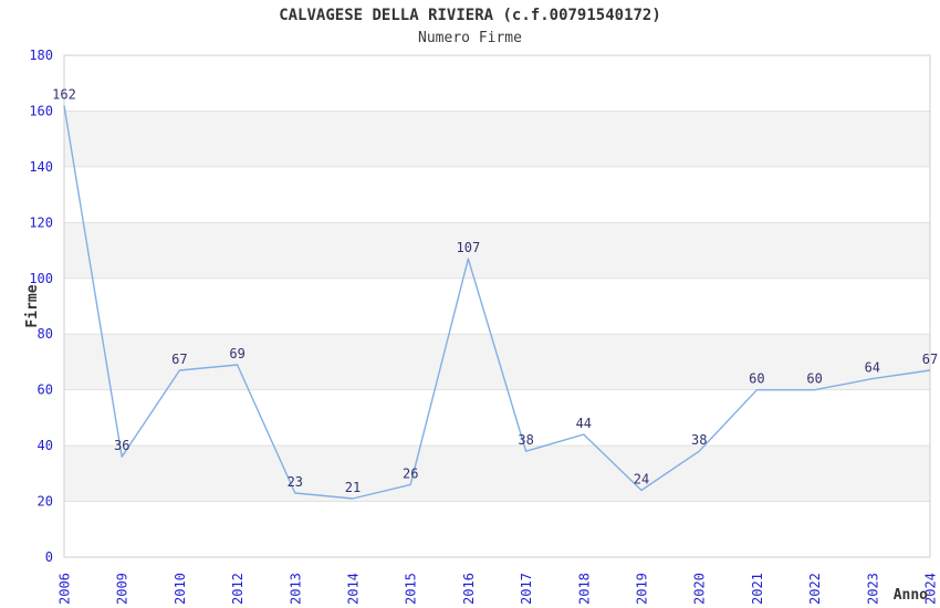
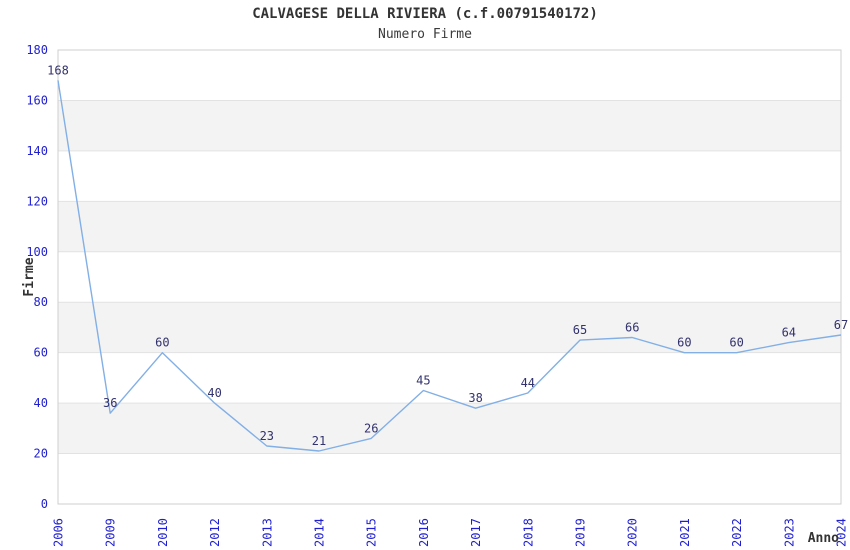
2006: 162 -> 168
2010: 67 -> 60
2012: 69 -> 40
2016: 107 -> 45
2019: 24 -> 65
2020: 38 -> 66
